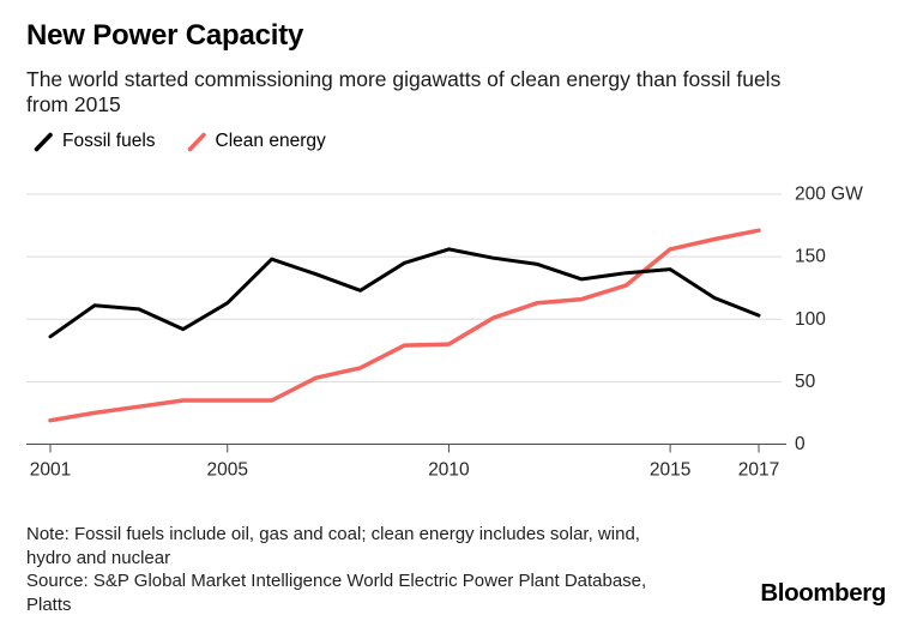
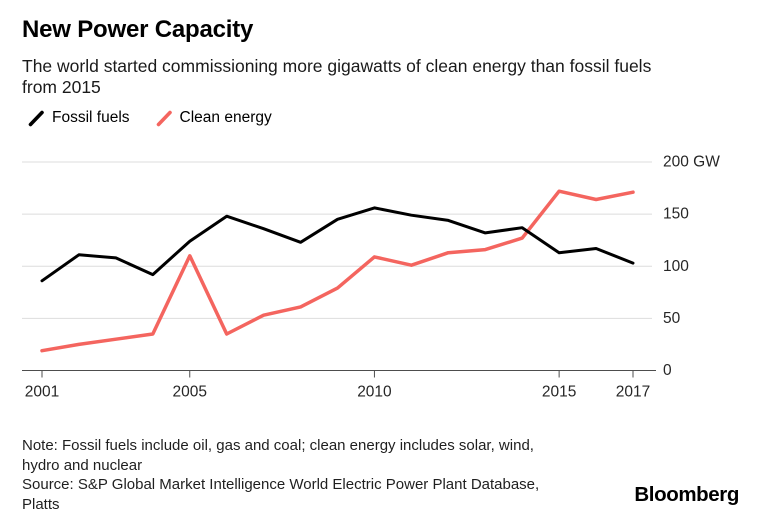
Fossil fuels/2005: 113 -> 124
Clean energy/2005: 35 -> 110
Clean energy/2010: 80 -> 109
Fossil fuels/2015: 140 -> 113
Clean energy/2015: 156 -> 172
